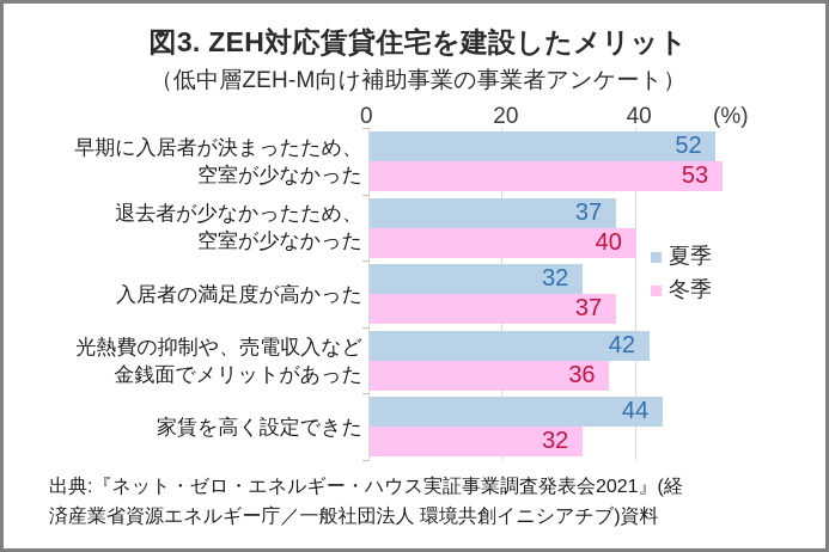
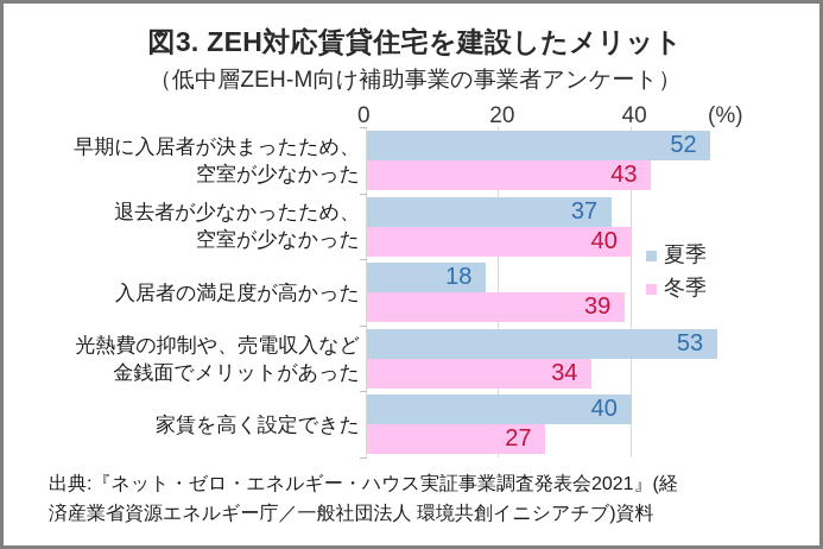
冬季/早期に入居者が決まったため、 空室が少なかった: 53 -> 43
夏季/入居者の満足度が高かった: 32 -> 18
冬季/入居者の満足度が高かった: 37 -> 39
夏季/光熱費の抑制や、売電収入など 金銭面でメリットがあった: 42 -> 53
冬季/光熱費の抑制や、売電収入など 金銭面でメリットがあった: 36 -> 34
夏季/家賃を高く設定できた: 44 -> 40
冬季/家賃を高く設定できた: 32 -> 27
